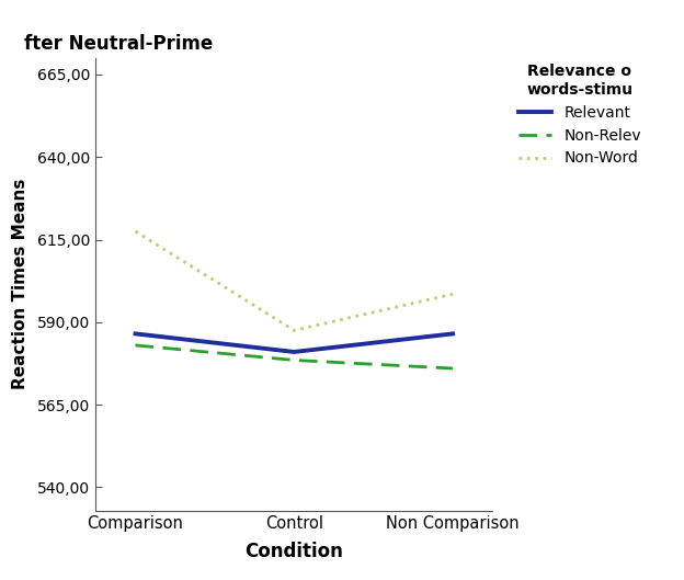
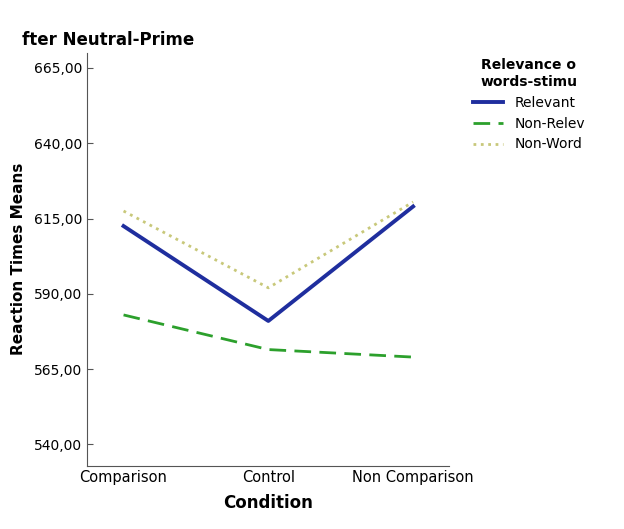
Relevant/Comparison: 586,5 -> 612,5
Non-Relev/Control: 578,5 -> 571,5
Non-Word/Control: 587,5 -> 592,0
Relevant/Non Comparison: 586,5 -> 619,0
Non-Relev/Non Comparison: 576,0 -> 569,0
Non-Word/Non Comparison: 598,5 -> 620,5
